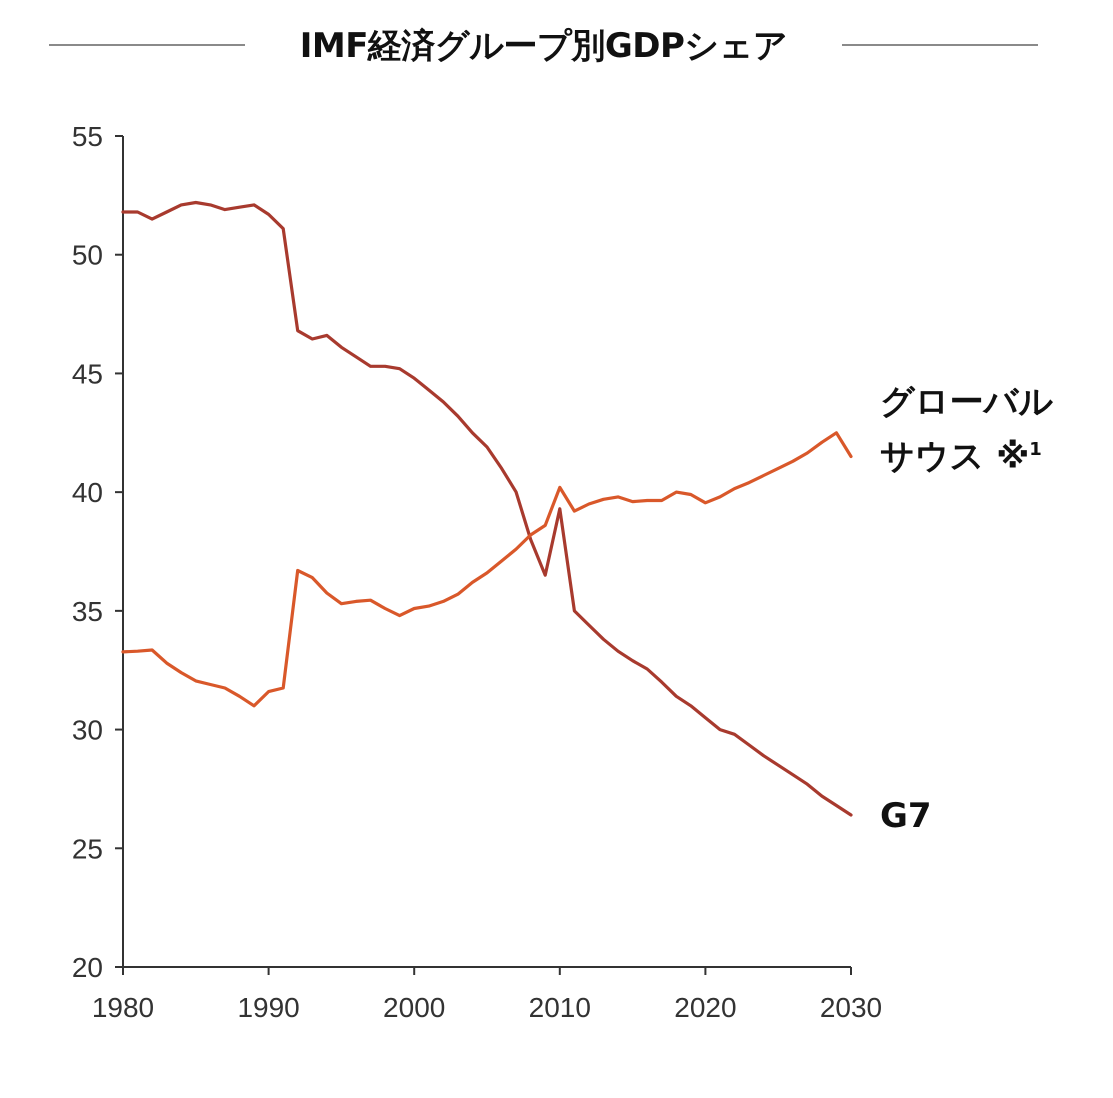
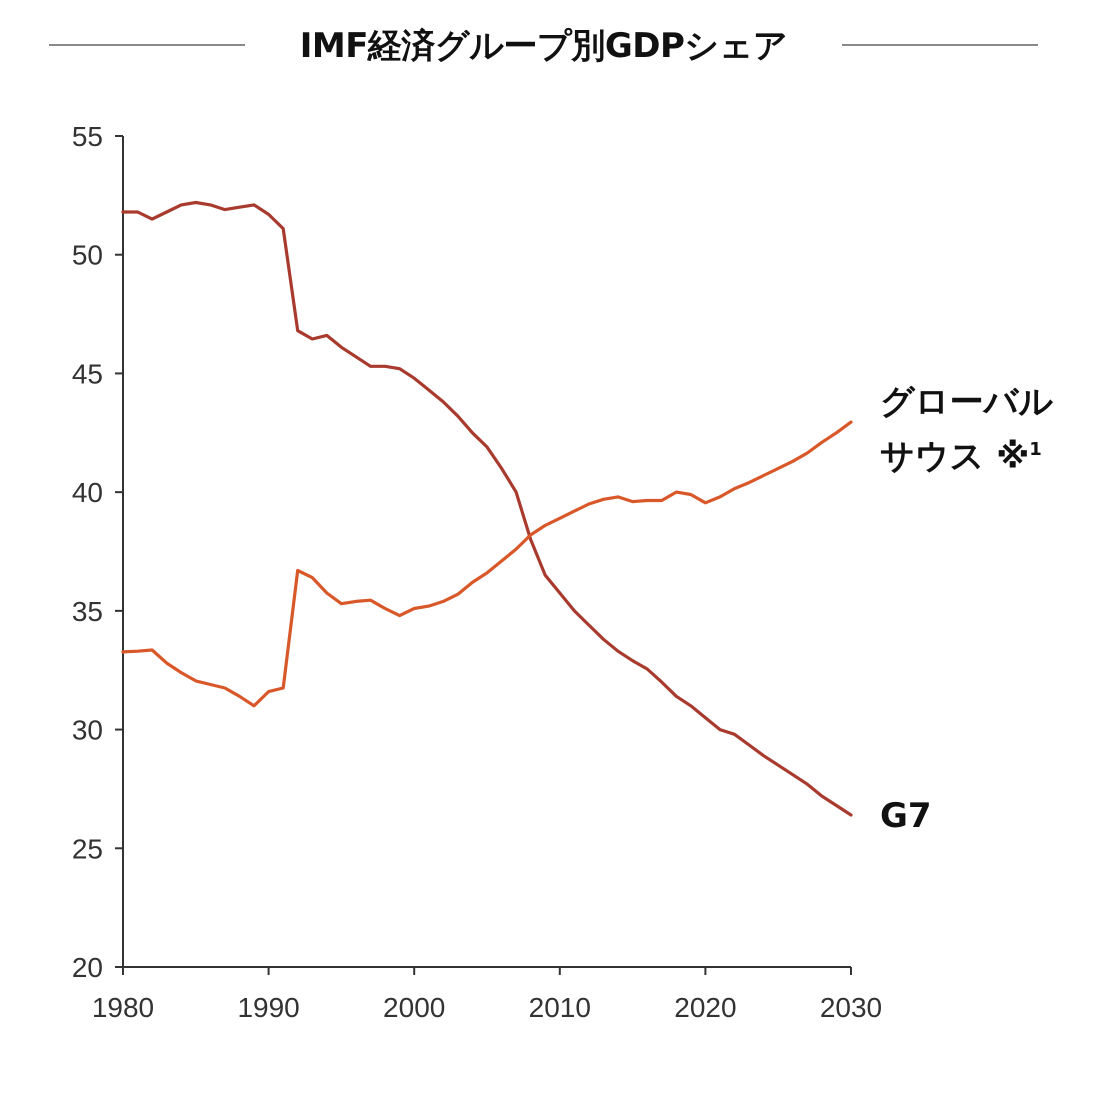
G7/2010: 39.3 -> 35.8
グローバルサウス ※1/2010: 40.2 -> 38.9
グローバルサウス ※1/2030: 41.5 -> 43.0
